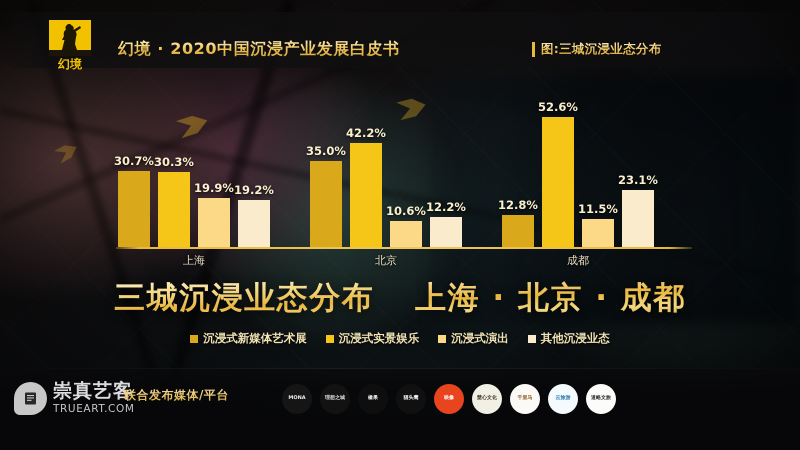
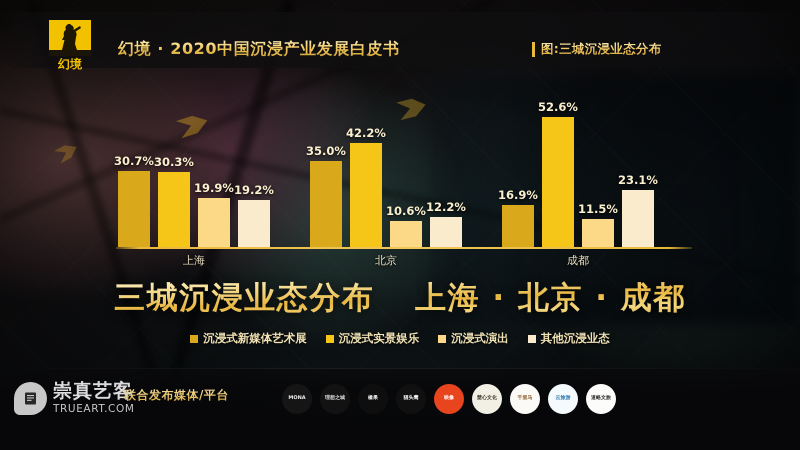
沉浸式新媒体艺术展/成都: 12.8% -> 16.9%
